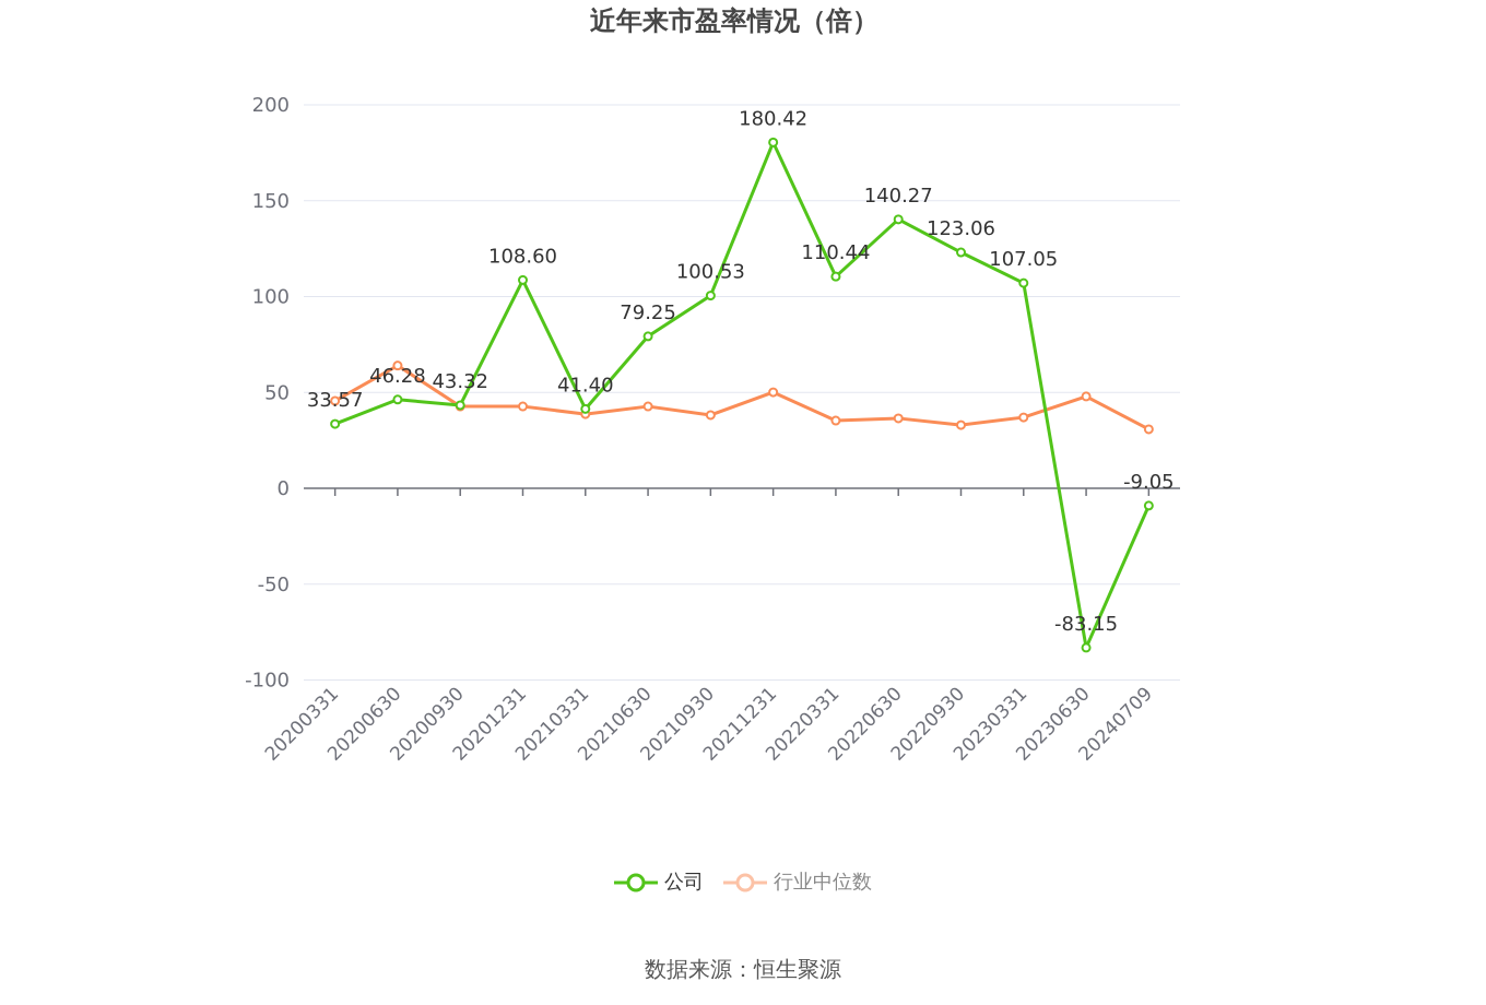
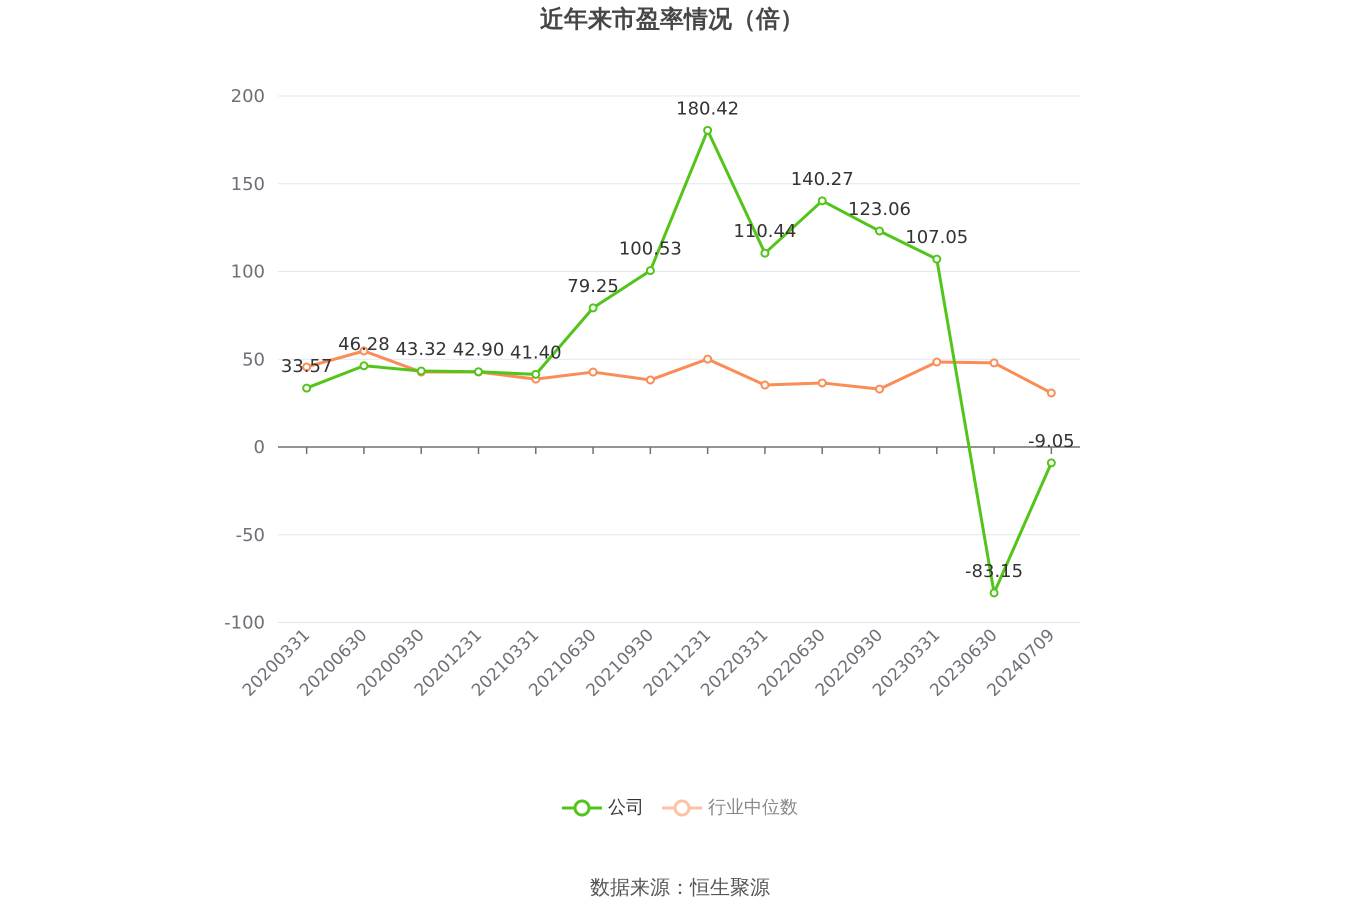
行业中位数/20200630: 64 -> 55
公司/20201231: 108.60 -> 42.90
行业中位数/20230331: 37 -> 48
